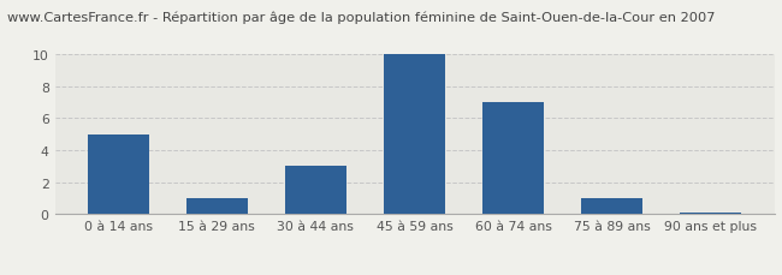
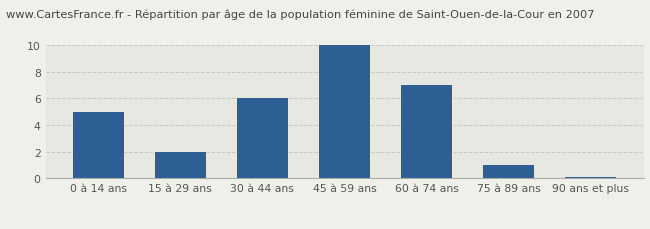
15 à 29 ans: 1.0 -> 2.0
30 à 44 ans: 3.0 -> 6.0
